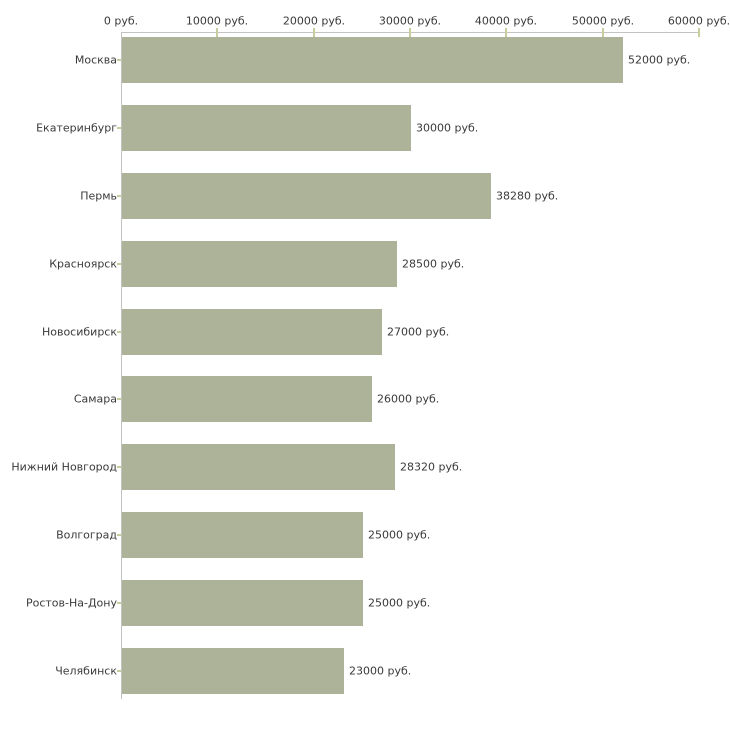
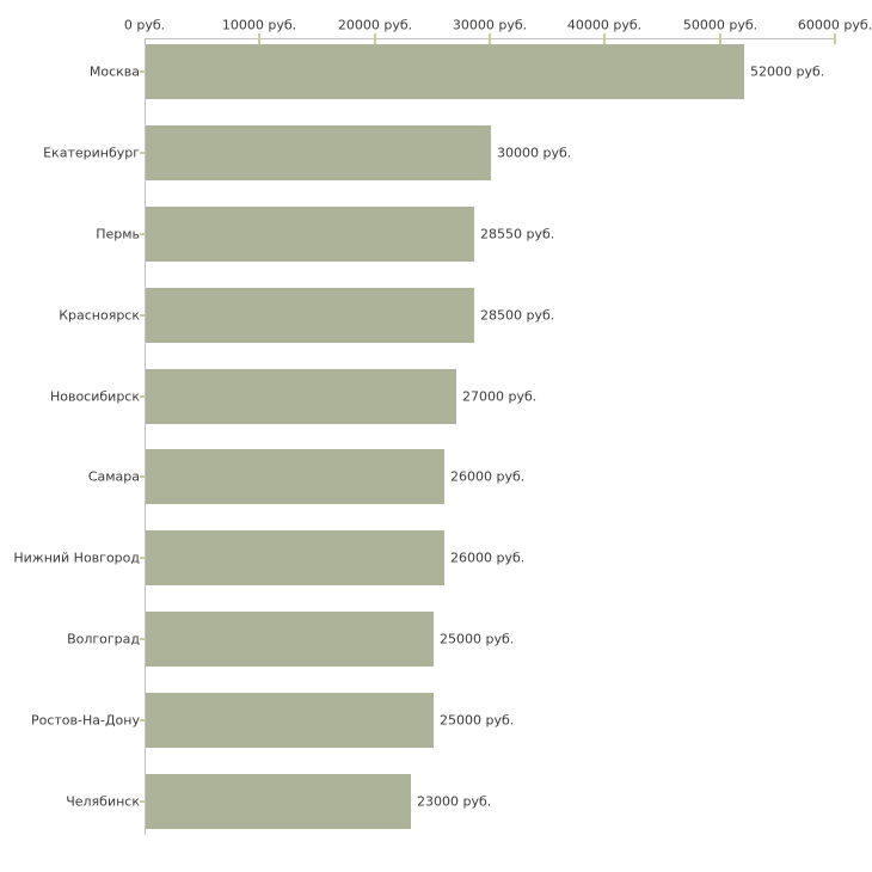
Пермь: 38280 -> 28550
Нижний Новгород: 28320 -> 26000
